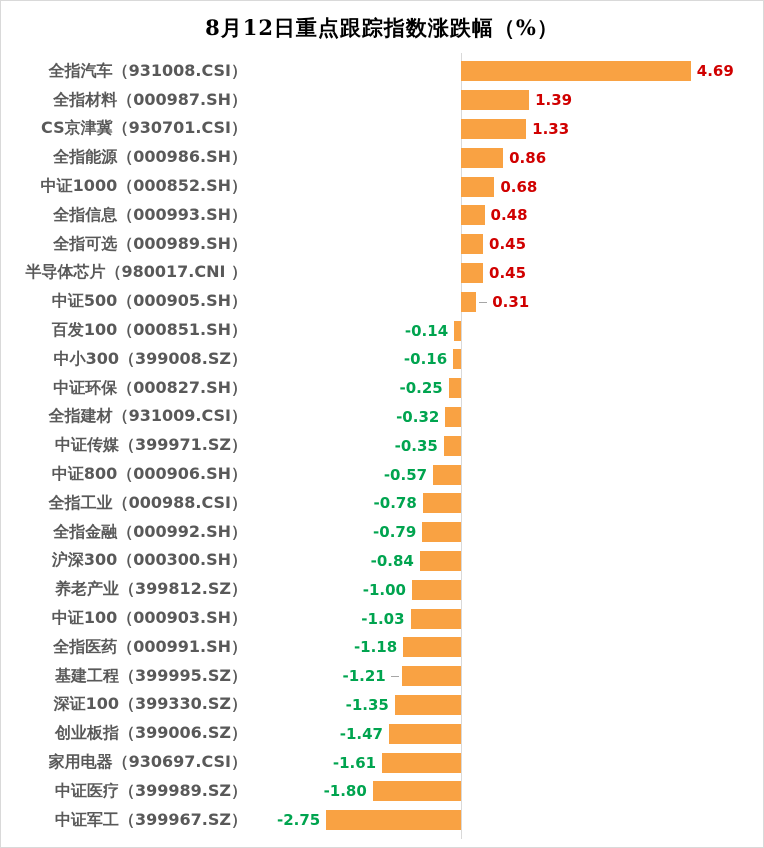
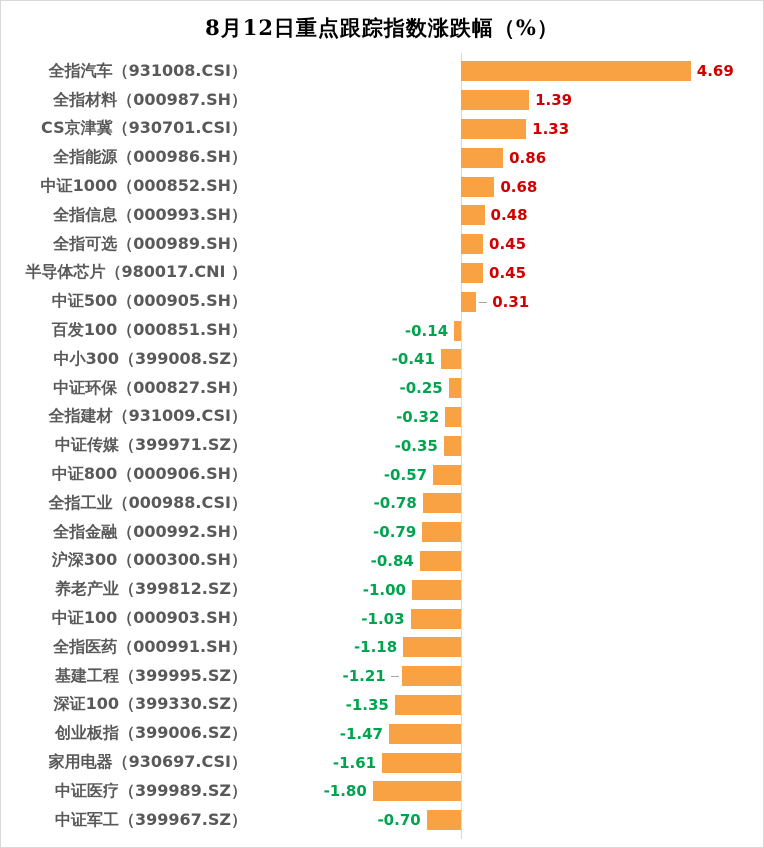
中小300（399008.SZ）: -0.16 -> -0.41
中证军工（399967.SZ）: -2.75 -> -0.70
